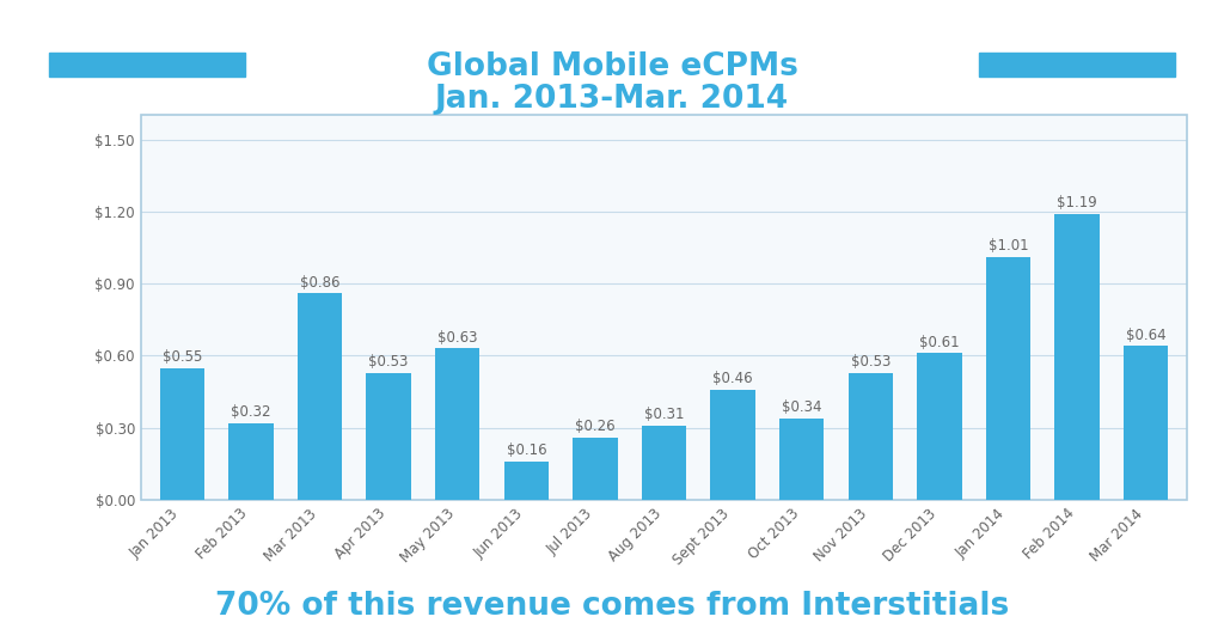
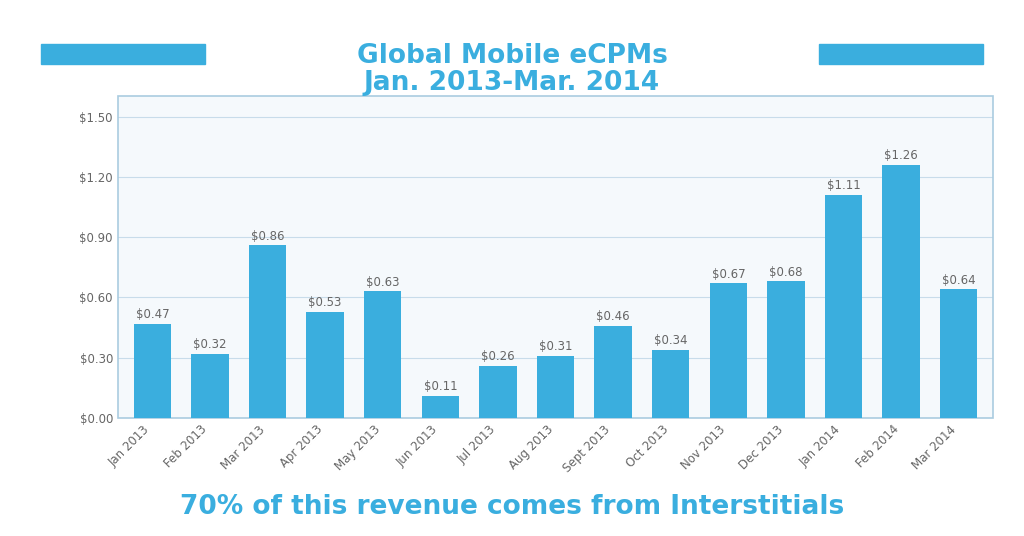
Jan 2013: $0.55 -> $0.47
Jun 2013: $0.16 -> $0.11
Nov 2013: $0.53 -> $0.67
Dec 2013: $0.61 -> $0.68
Jan 2014: $1.01 -> $1.11
Feb 2014: $1.19 -> $1.26
